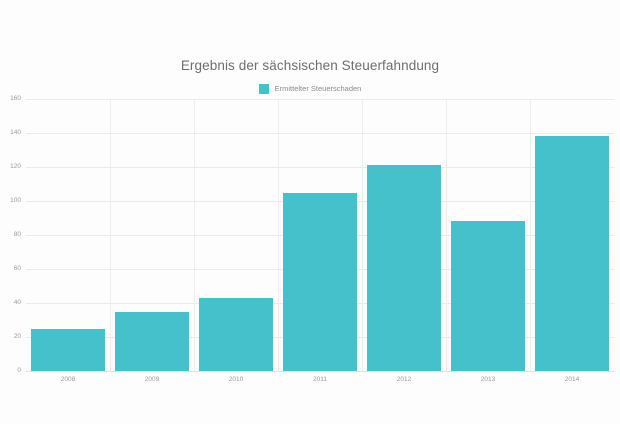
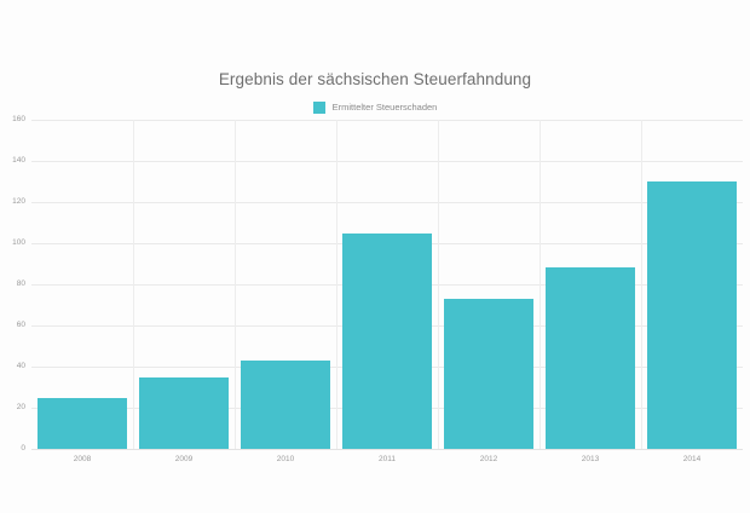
2012: 121 -> 73
2014: 138 -> 130
